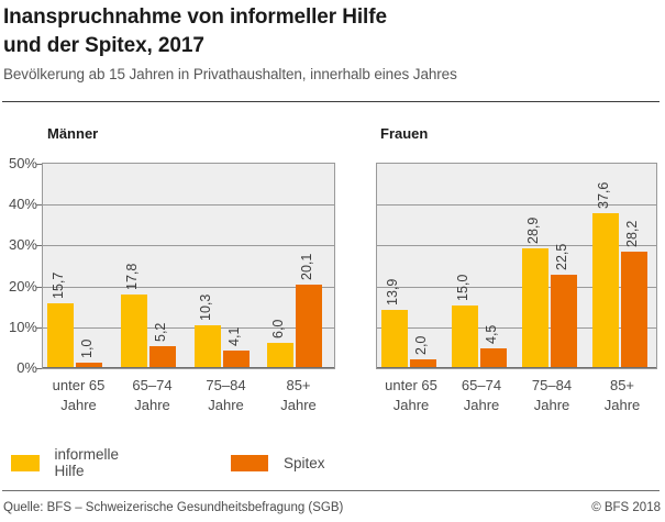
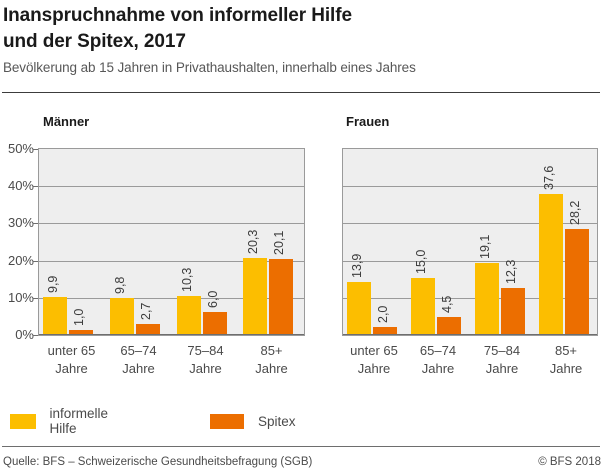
Männer/informelle Hilfe/unter 65 Jahre: 15,7 -> 9,9
Männer/informelle Hilfe/65–74 Jahre: 17,8 -> 9,8
Männer/Spitex/65–74 Jahre: 5,2 -> 2,7
Männer/Spitex/75–84 Jahre: 4,1 -> 6,0
Männer/informelle Hilfe/85+ Jahre: 6,0 -> 20,3
Frauen/informelle Hilfe/75–84 Jahre: 28,9 -> 19,1
Frauen/Spitex/75–84 Jahre: 22,5 -> 12,3
